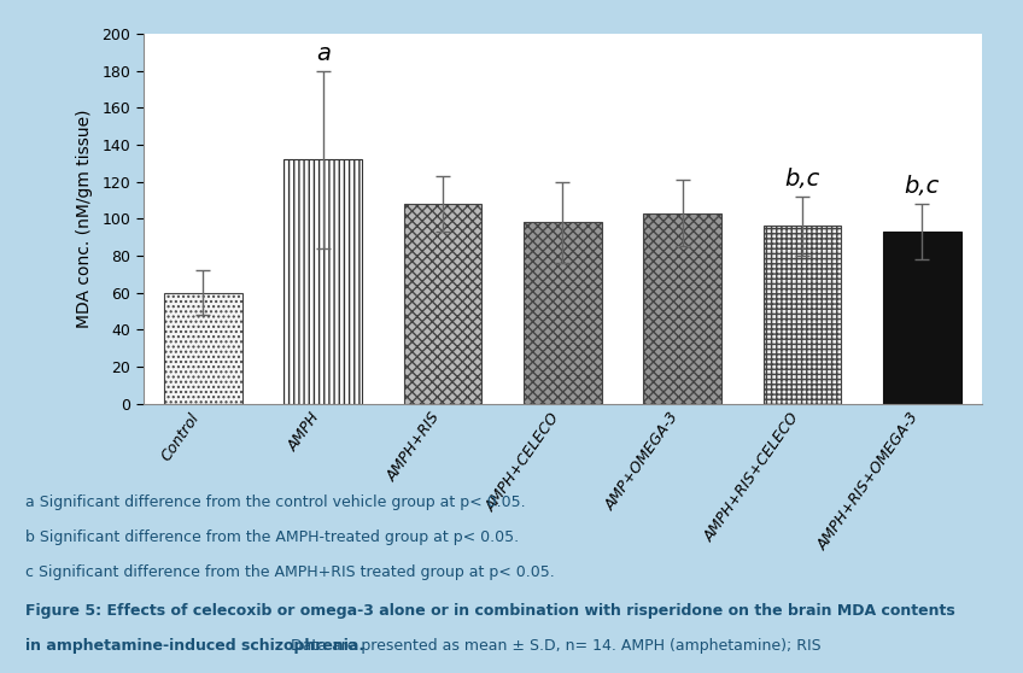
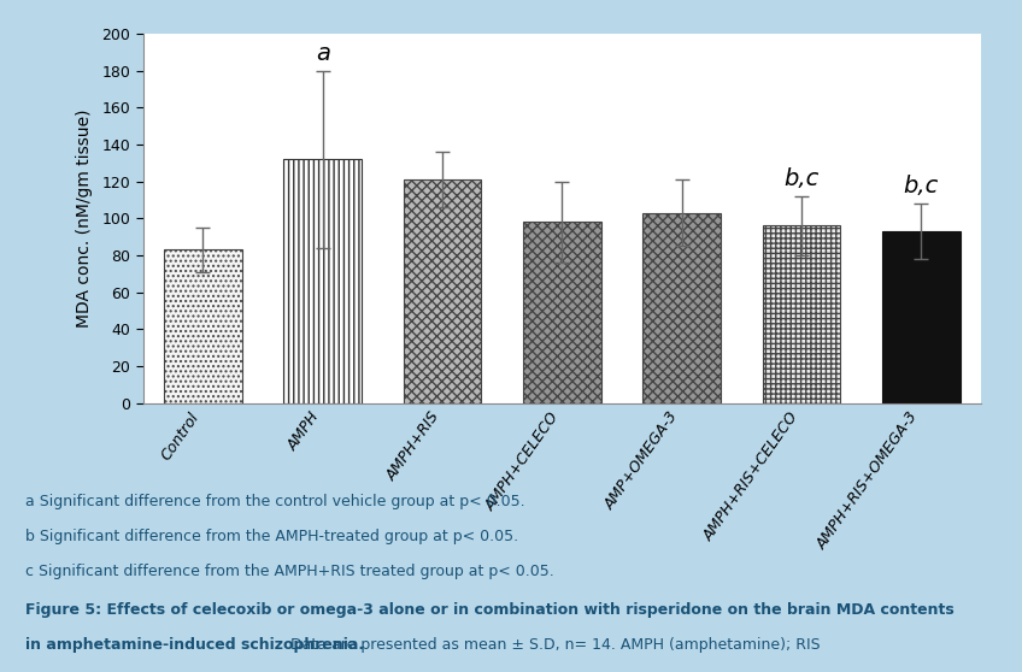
Control: 60 -> 83
AMPH+RIS: 108 -> 121
